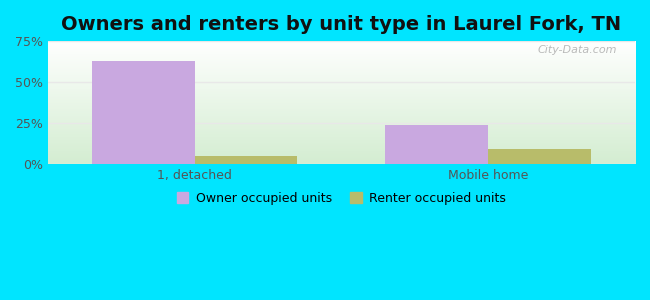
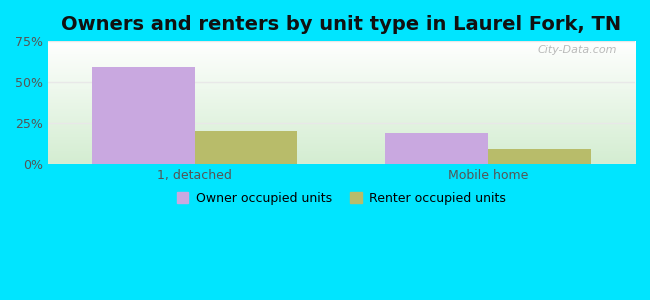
Owner occupied units/1, detached: 63% -> 59%
Renter occupied units/1, detached: 5% -> 20%
Owner occupied units/Mobile home: 24% -> 19%
